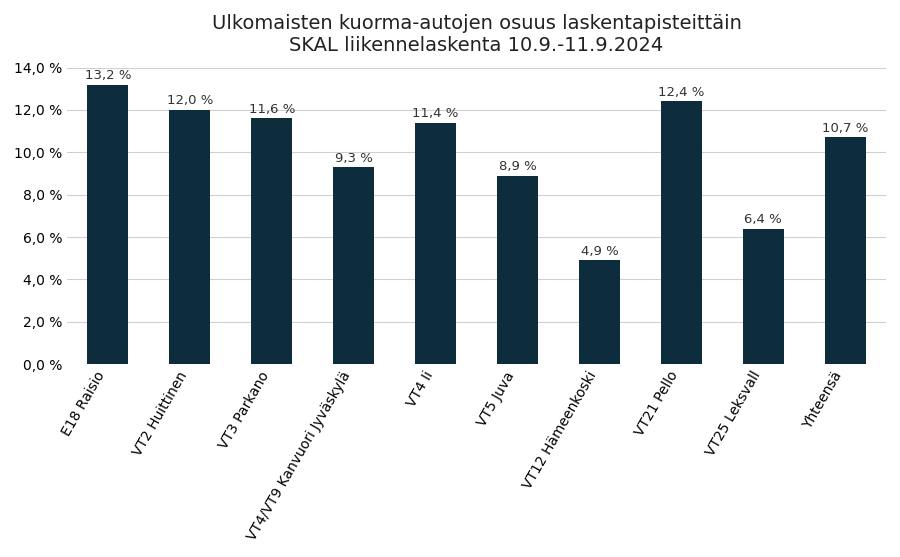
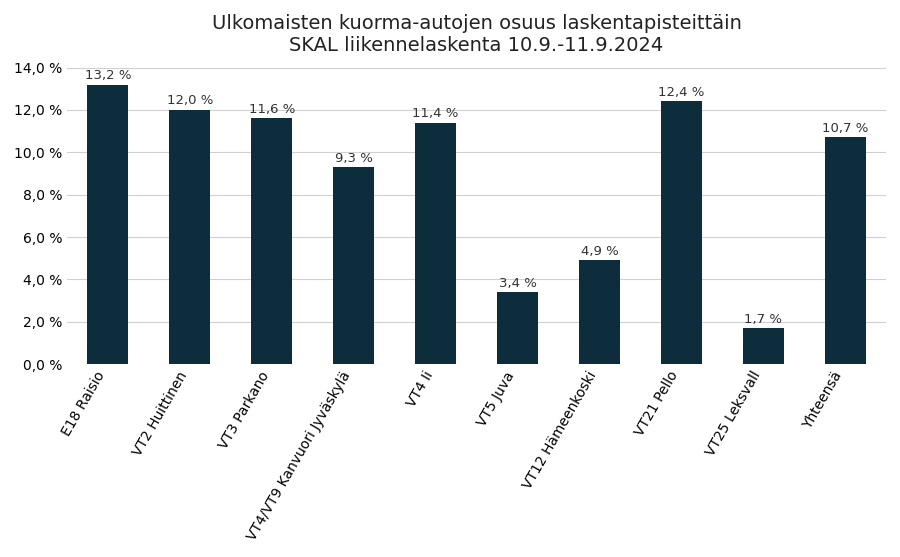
VT5 Juva: 8,9 -> 3,4
VT25 Leksvall: 6,4 -> 1,7
